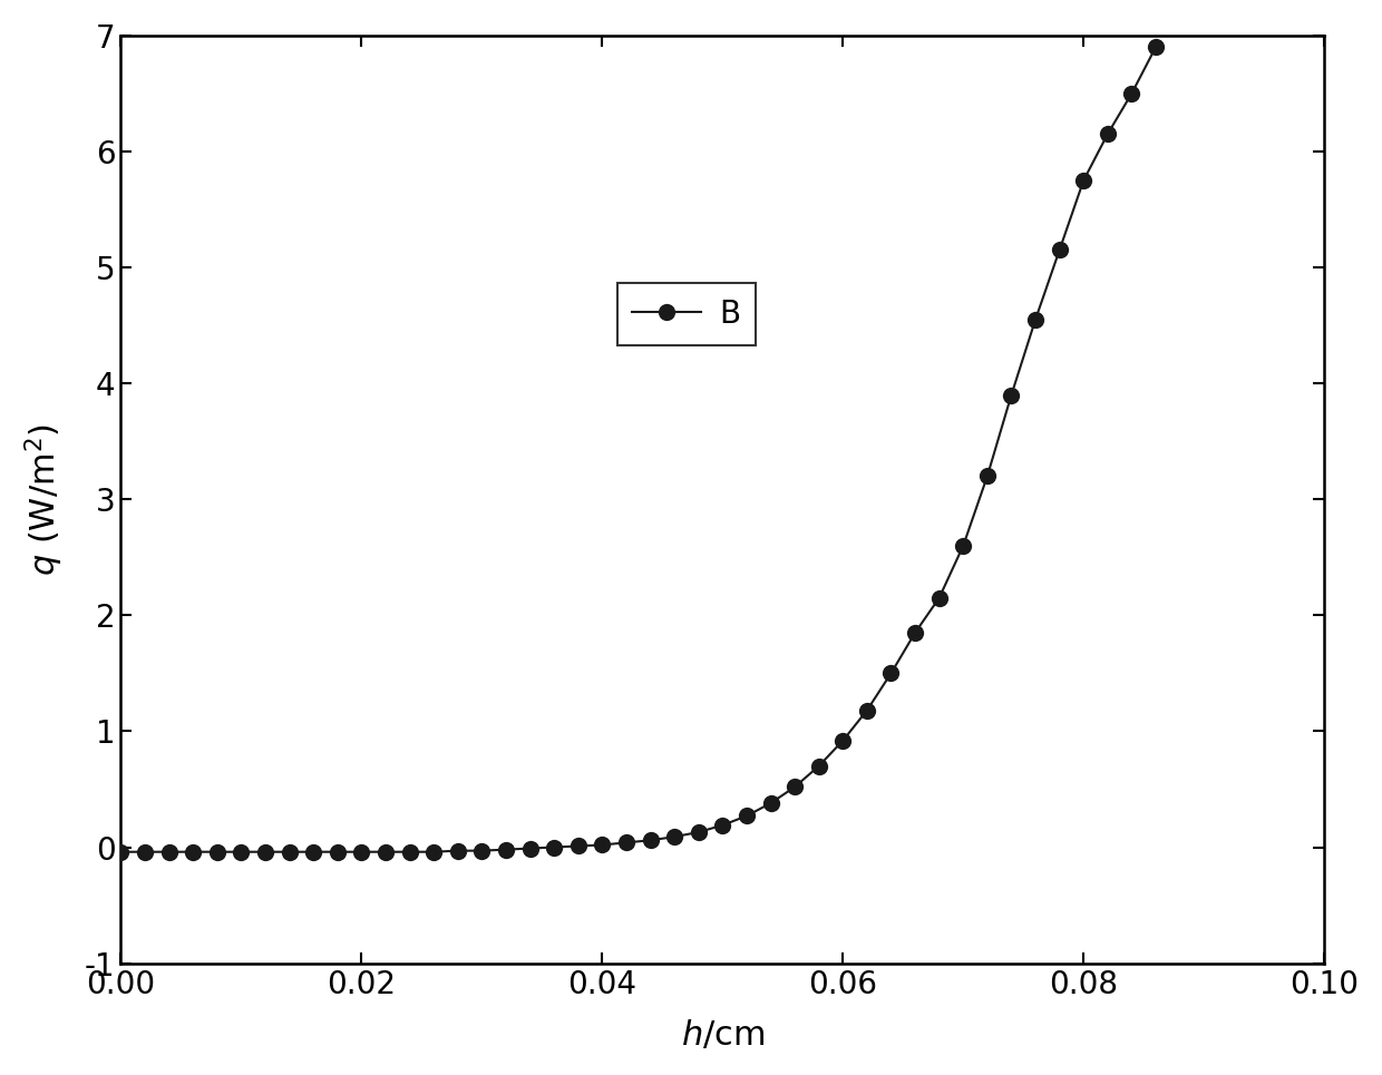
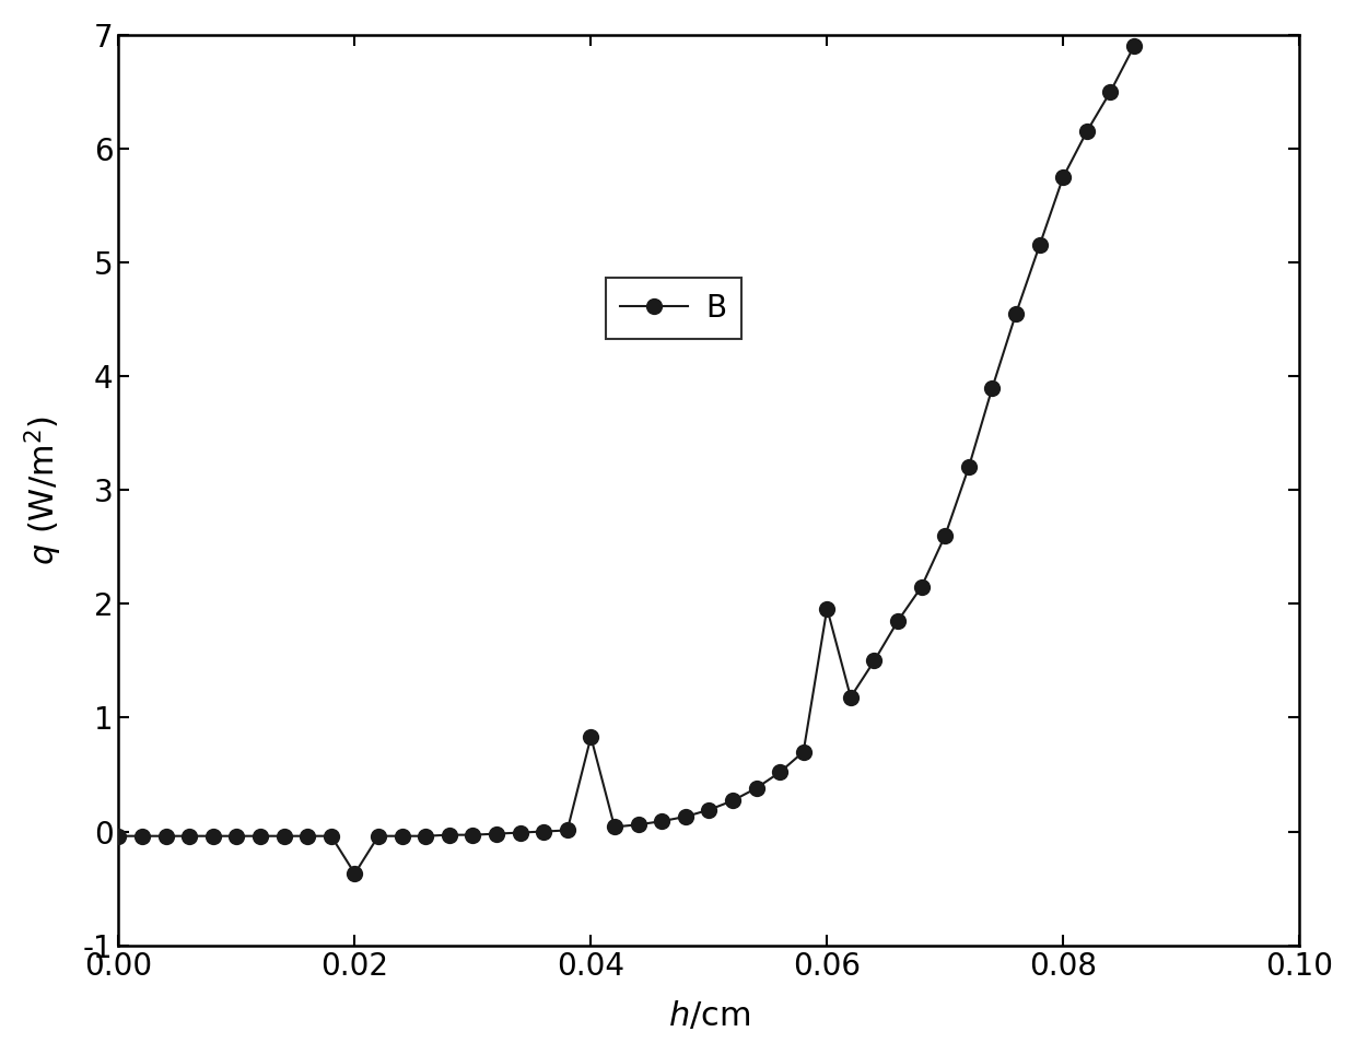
0.02: -0.04 -> -0.37
0.04: 0.02 -> 0.83
0.06: 0.92 -> 1.96
